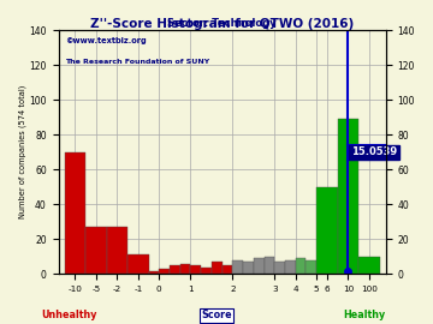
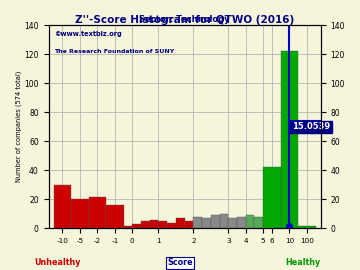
-10: 70 -> 30
-5: 27 -> 20
-2: 27 -> 22
-1: 11 -> 16
6: 50 -> 42
10: 89 -> 122
100: 10 -> 2
